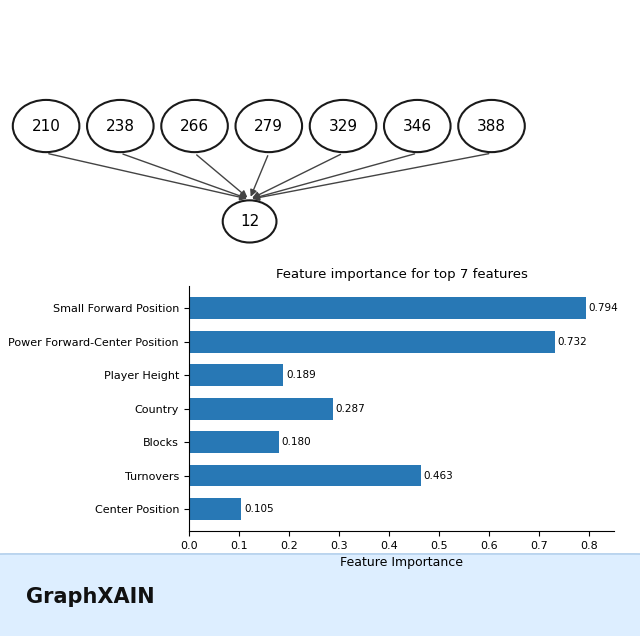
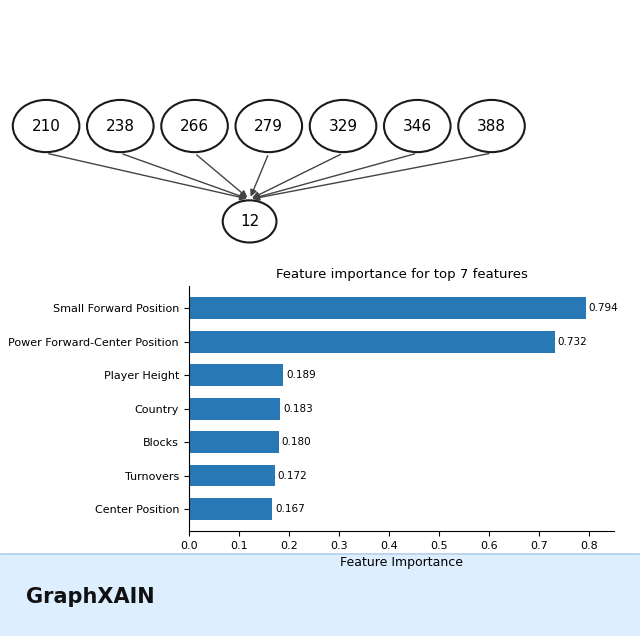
Country: 0.287 -> 0.183
Turnovers: 0.463 -> 0.172
Center Position: 0.105 -> 0.167
